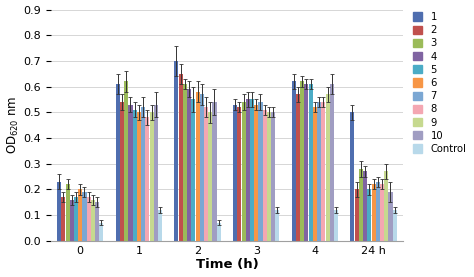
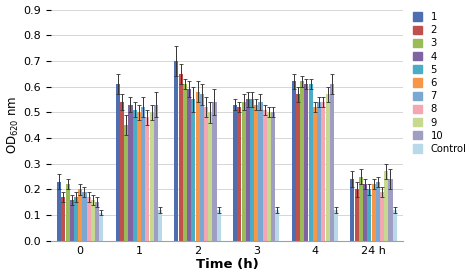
Control/0: 0.07 -> 0.11
3/1: 0.62 -> 0.45
Control/2: 0.07 -> 0.12
1/24 h: 0.50 -> 0.24
3/24 h: 0.28 -> 0.25
4/24 h: 0.27 -> 0.22
8/24 h: 0.22 -> 0.19
10/24 h: 0.19 -> 0.24
